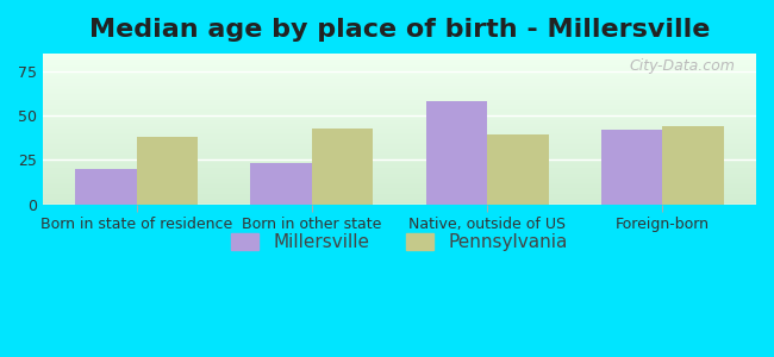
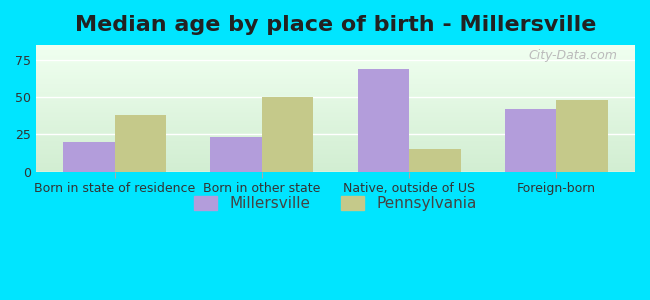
Pennsylvania/Born in other state: 43 -> 50
Millersville/Native, outside of US: 58 -> 69
Pennsylvania/Native, outside of US: 39 -> 15
Pennsylvania/Foreign-born: 44 -> 48
